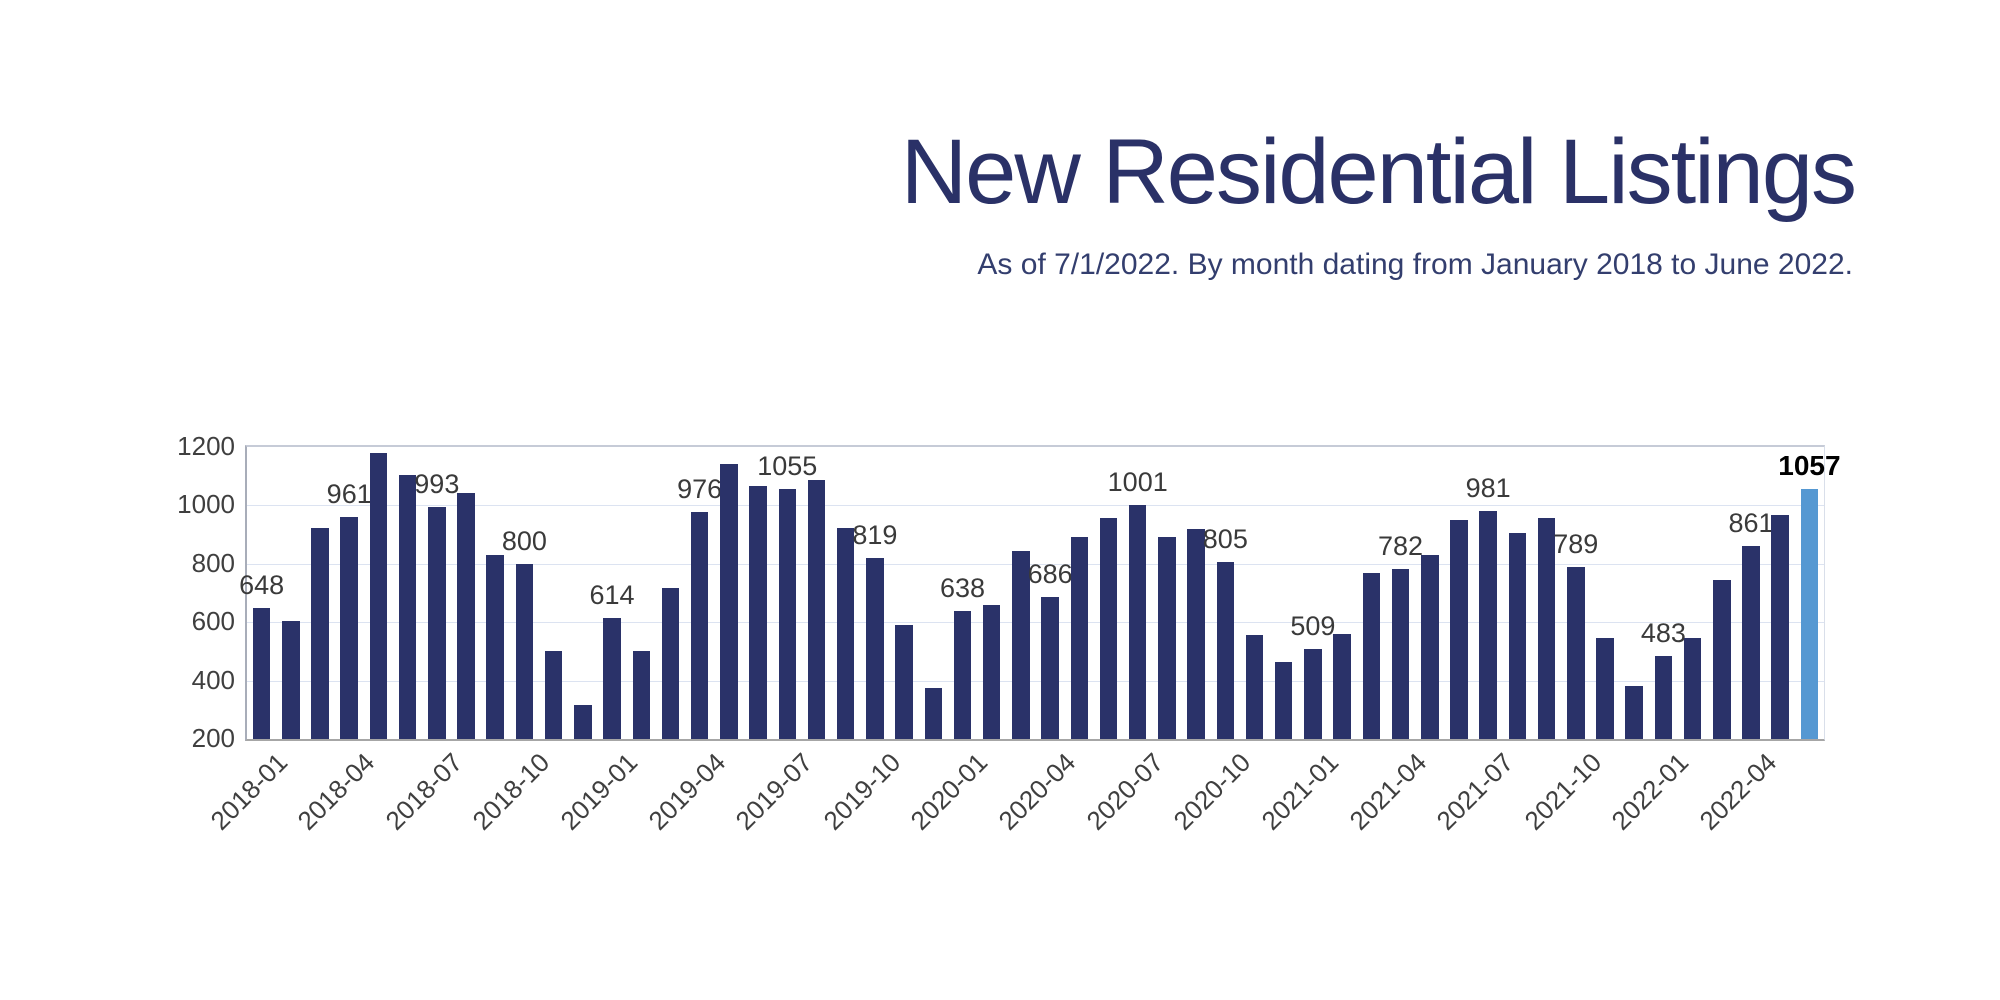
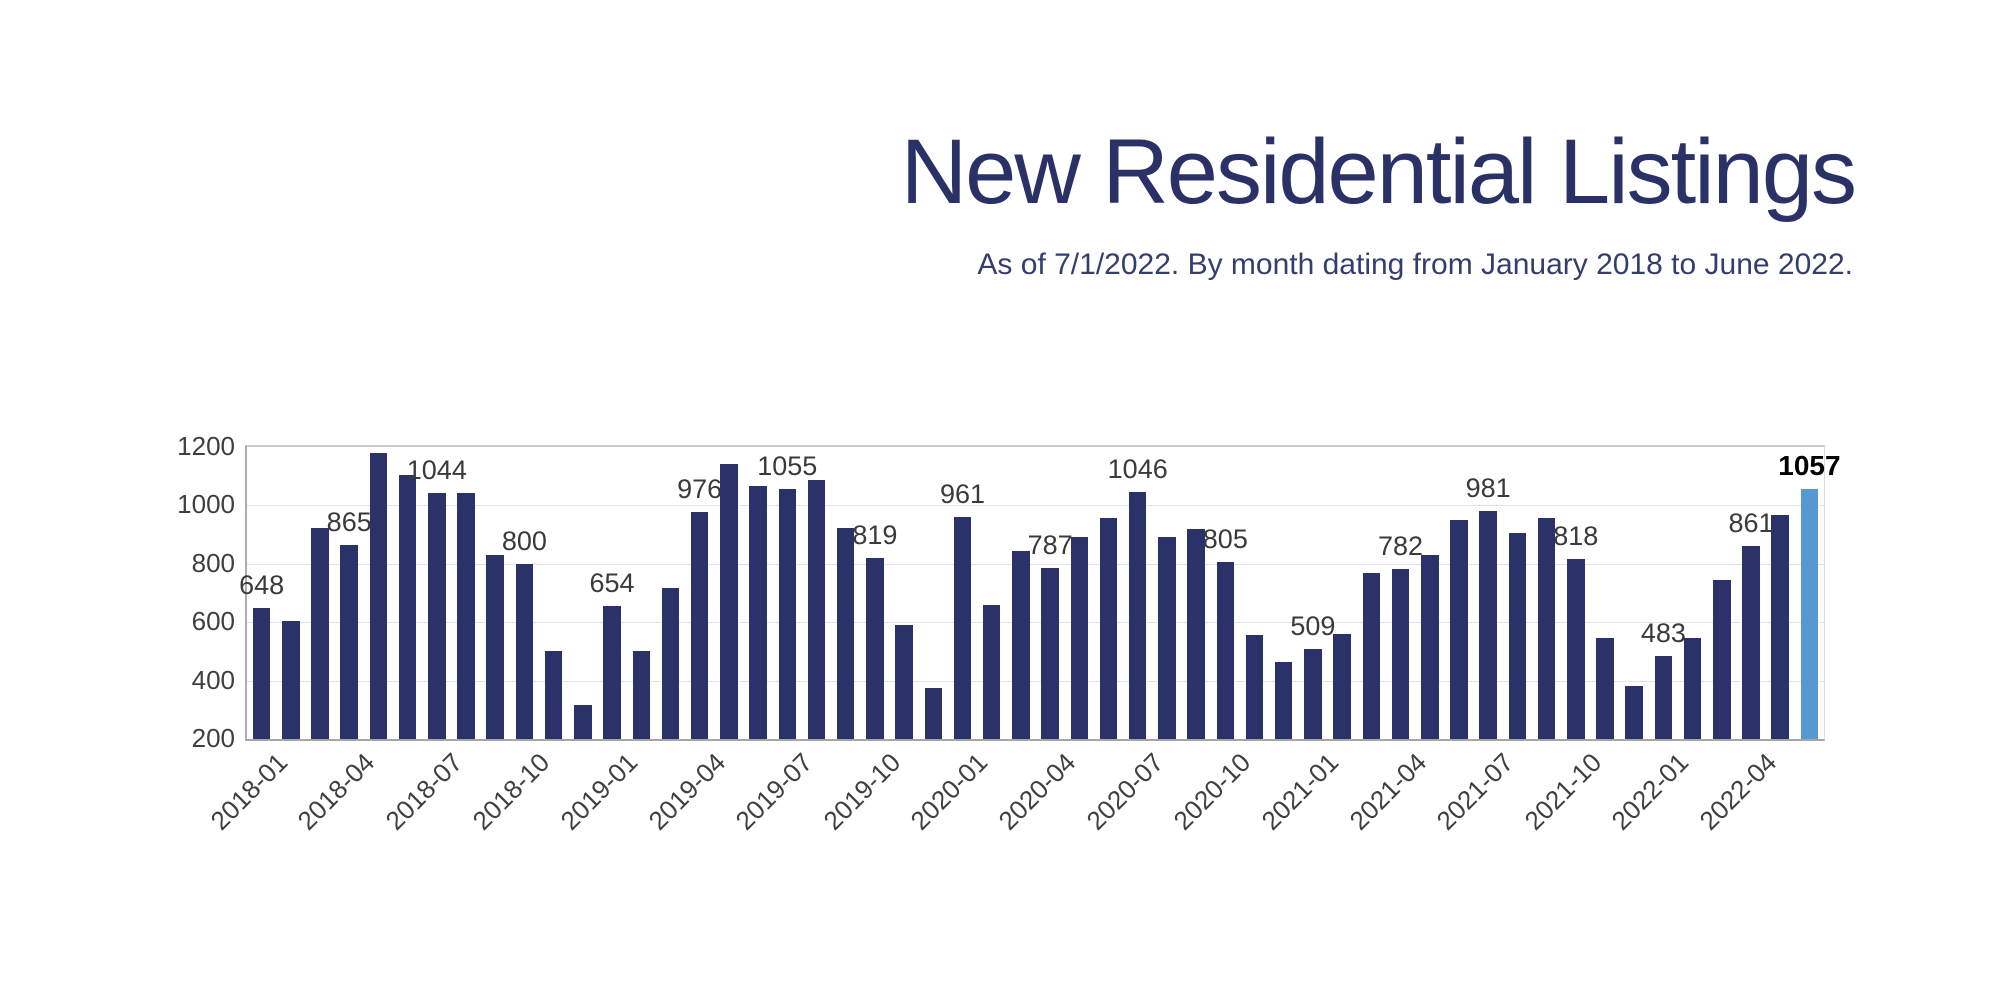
2018-04: 961 -> 865
2018-07: 993 -> 1044
2019-01: 614 -> 654
2020-01: 638 -> 961
2020-04: 686 -> 787
2020-07: 1001 -> 1046
2021-10: 789 -> 818
